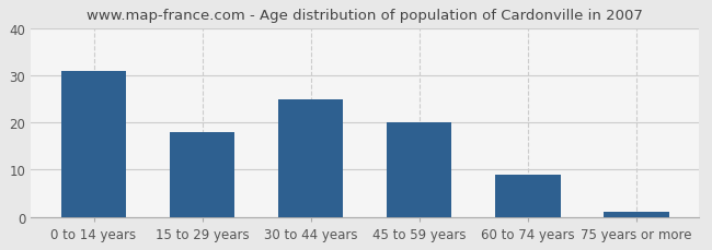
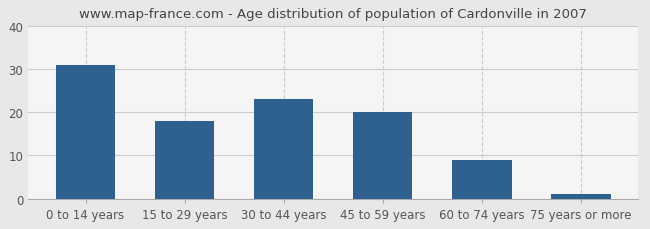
30 to 44 years: 25 -> 23
